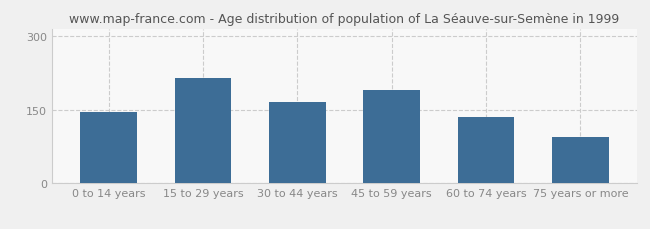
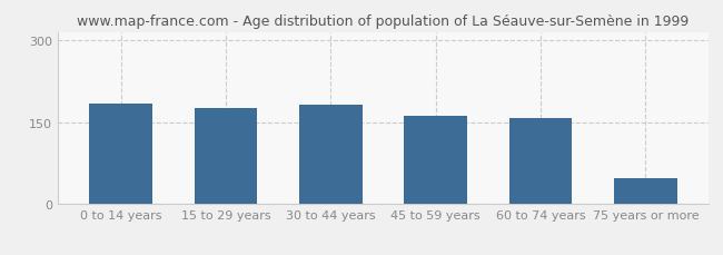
0 to 14 years: 145 -> 183
15 to 29 years: 215 -> 176
30 to 44 years: 165 -> 181
45 to 59 years: 190 -> 161
60 to 74 years: 135 -> 157
75 years or more: 95 -> 47
